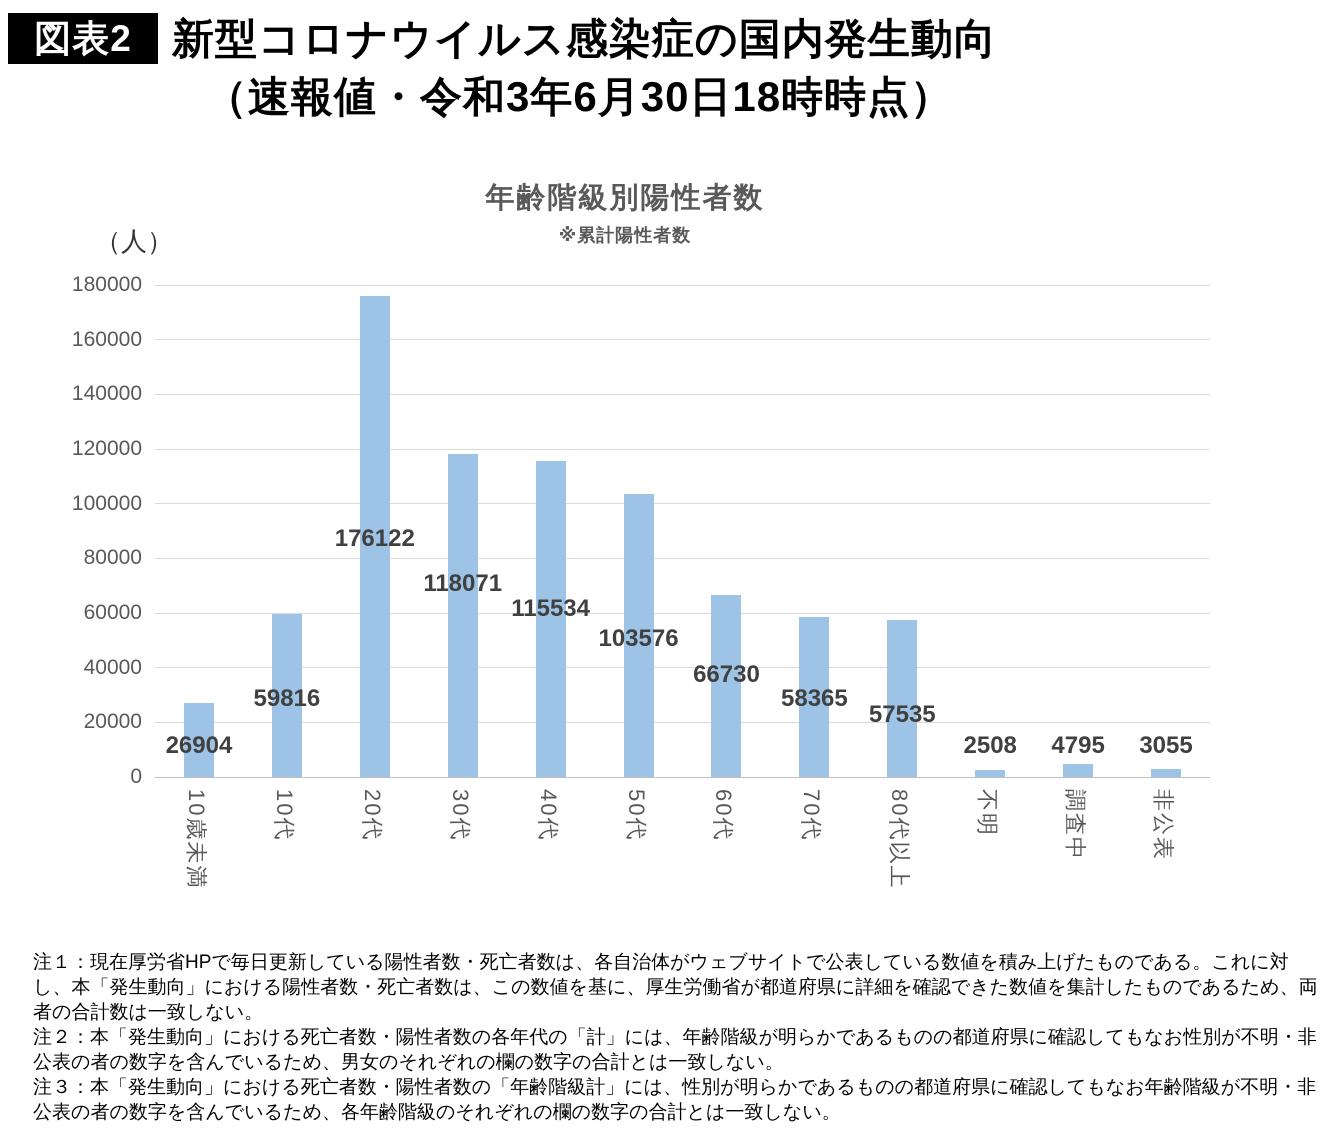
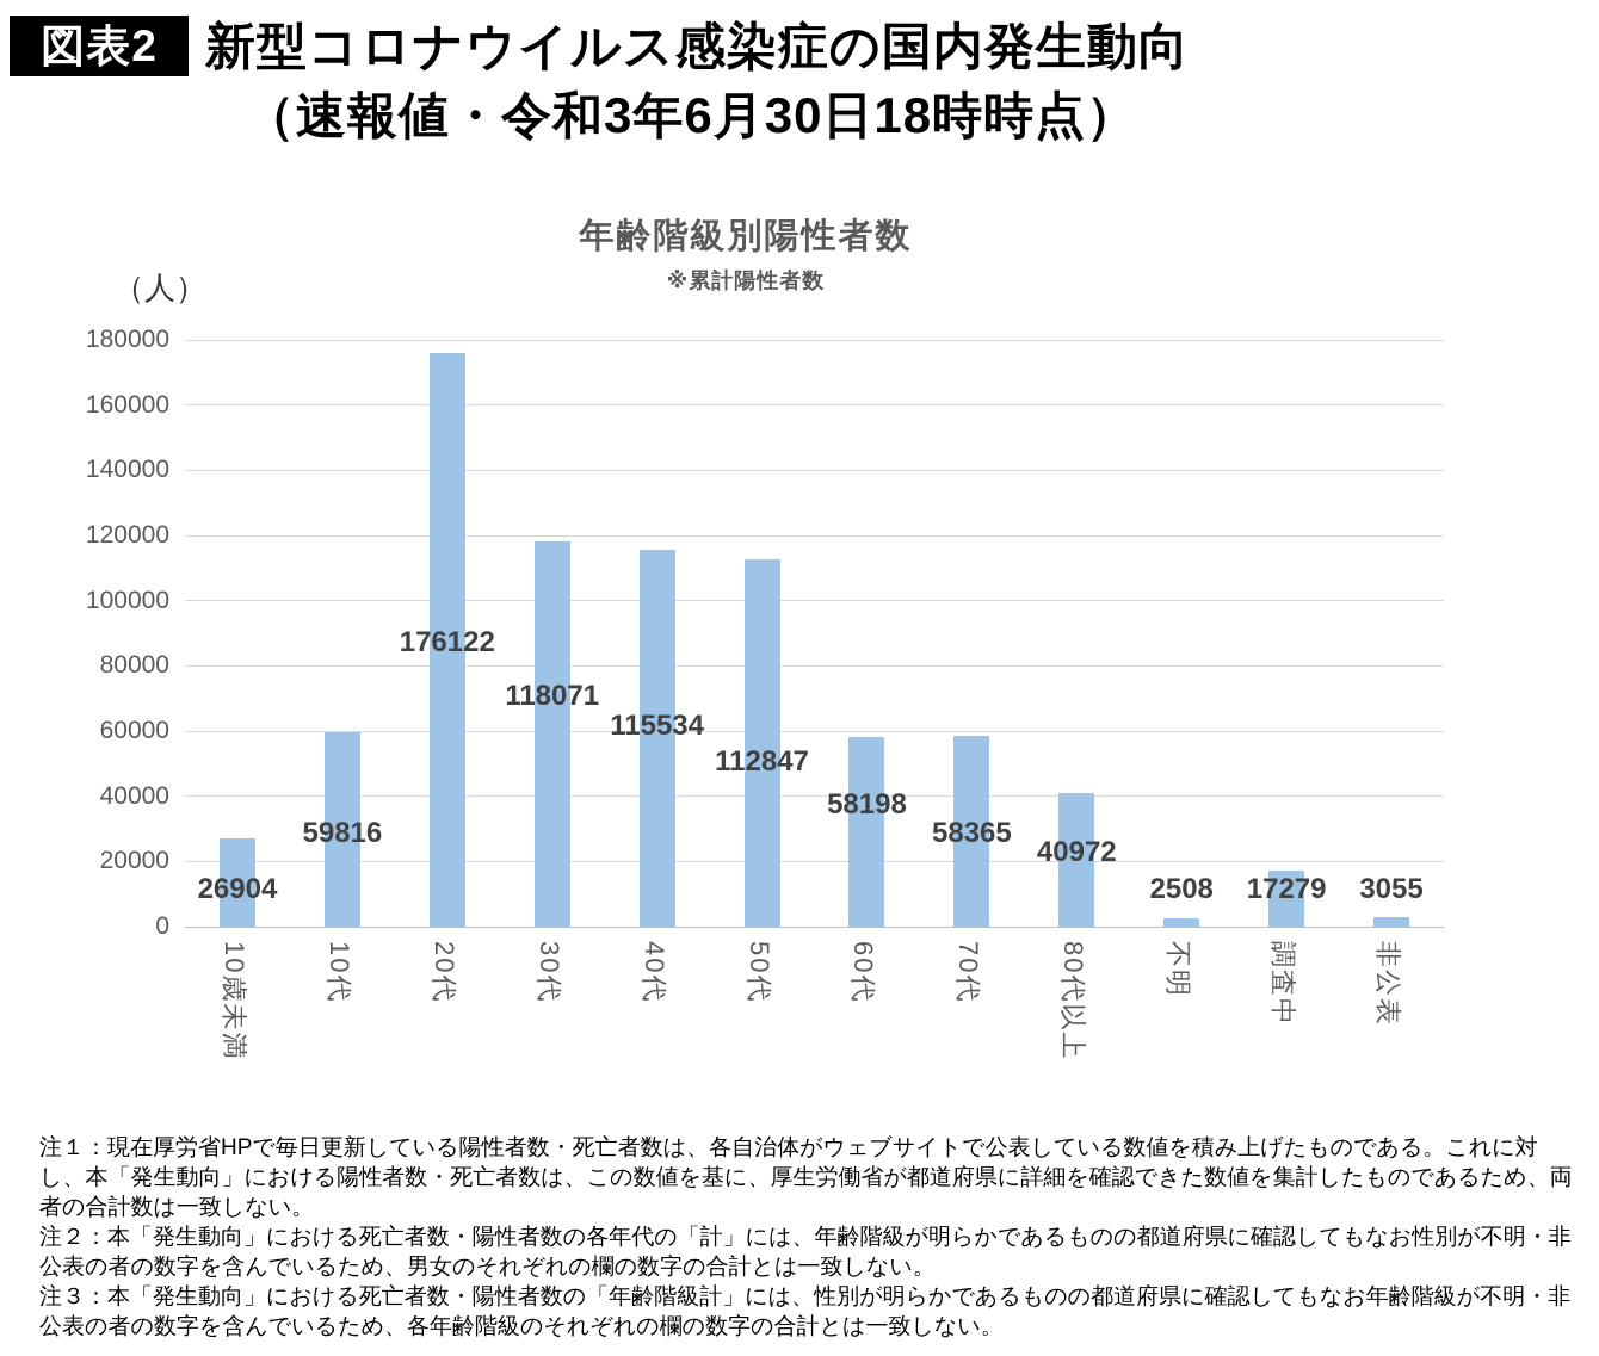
50代: 103576 -> 112847
60代: 66730 -> 58198
80代以上: 57535 -> 40972
調査中: 4795 -> 17279
